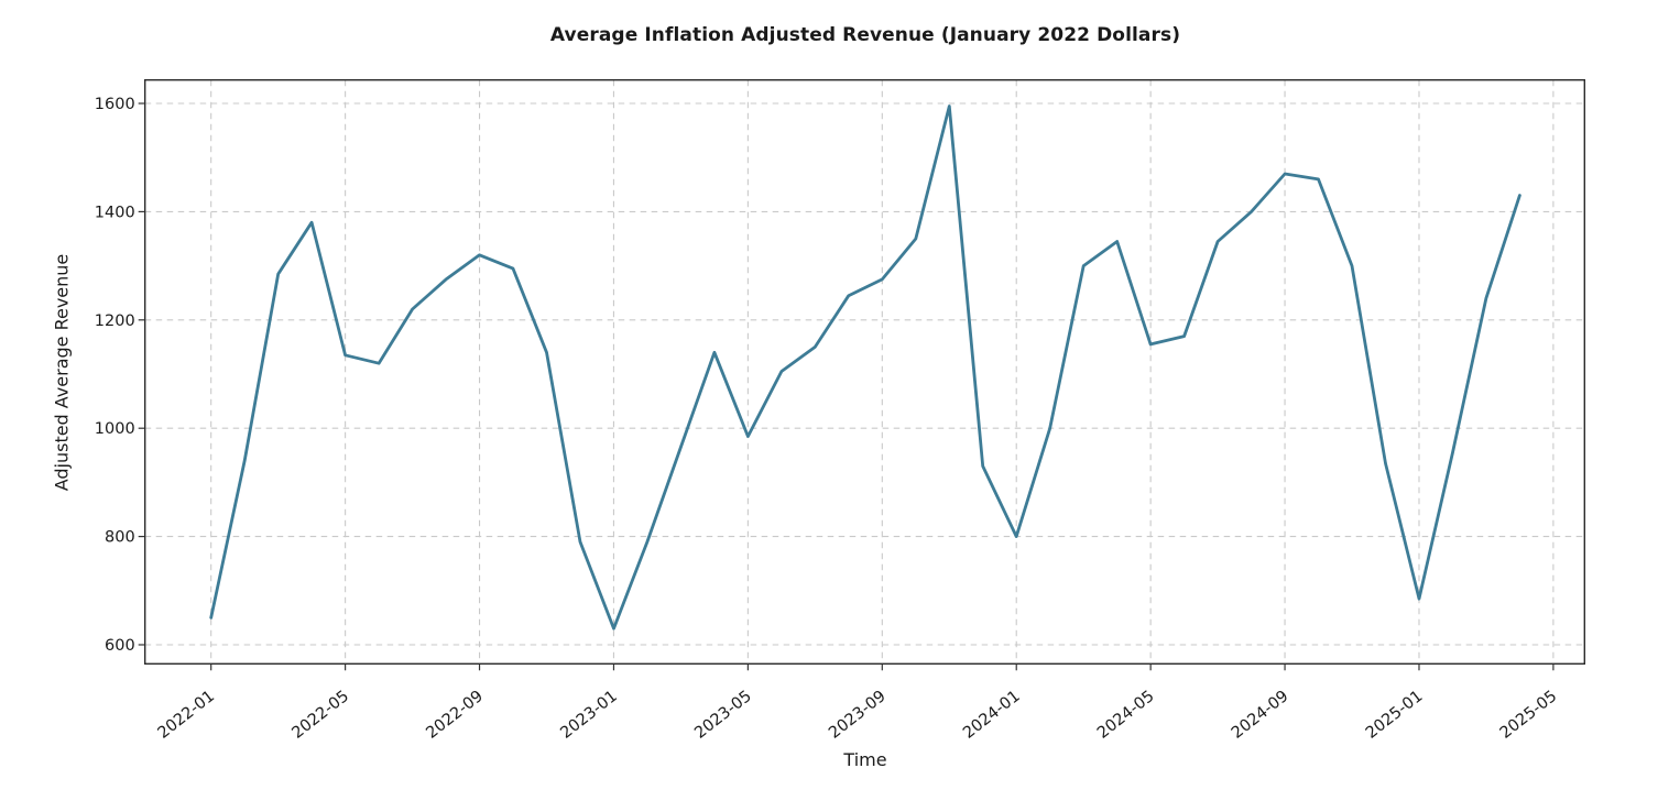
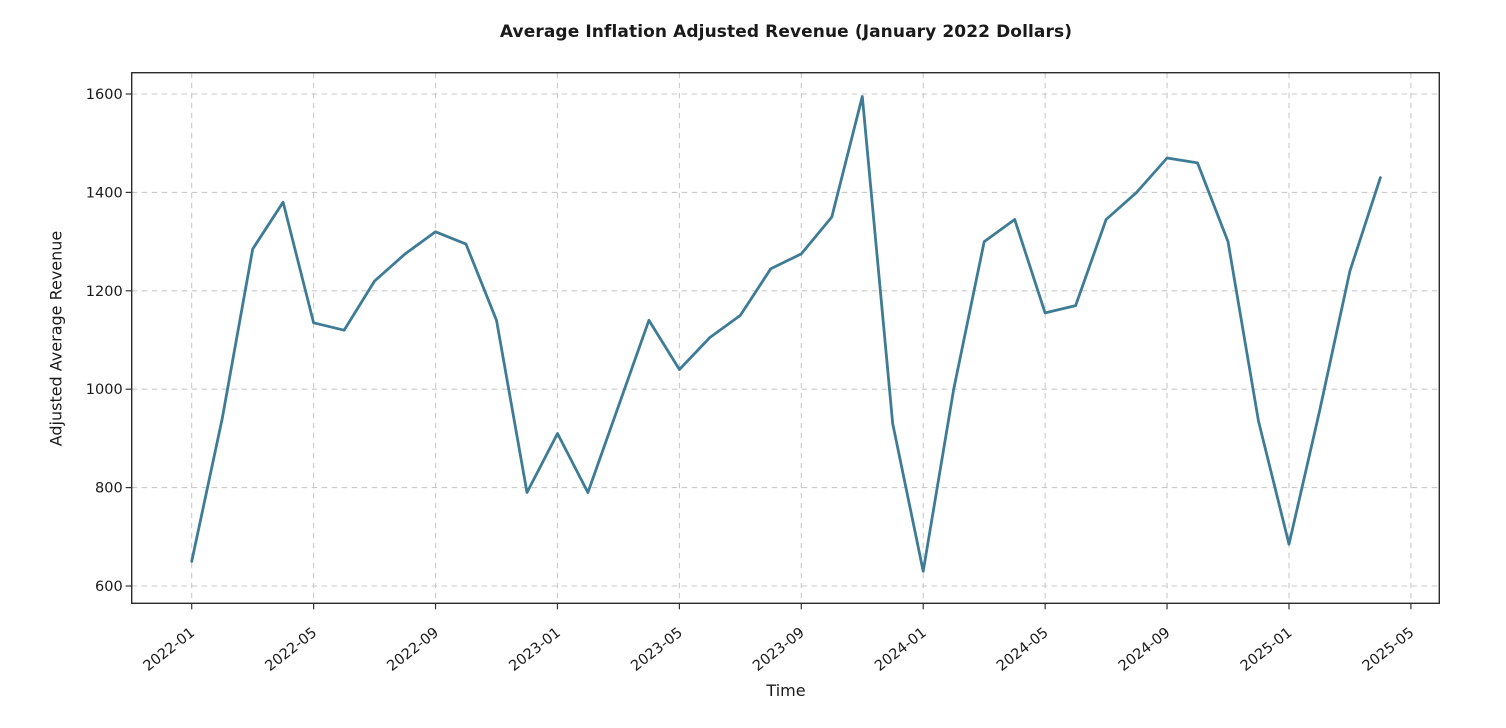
2023-01: 630 -> 910
2023-05: 980 -> 1040
2024-01: 800 -> 630
